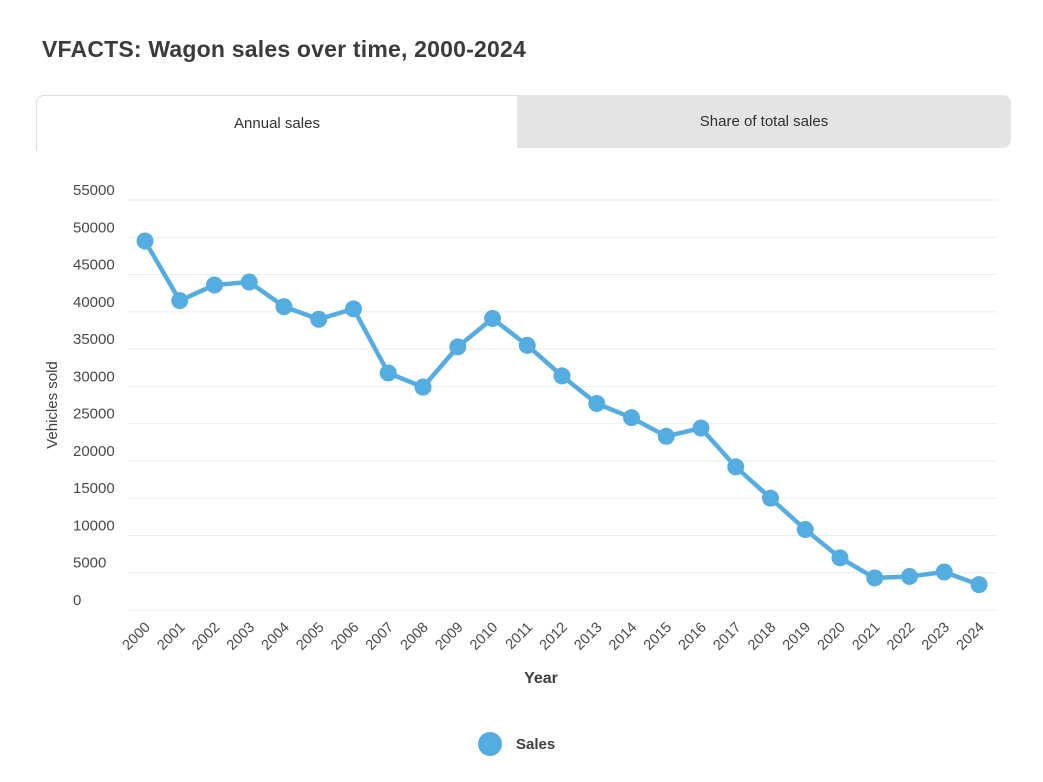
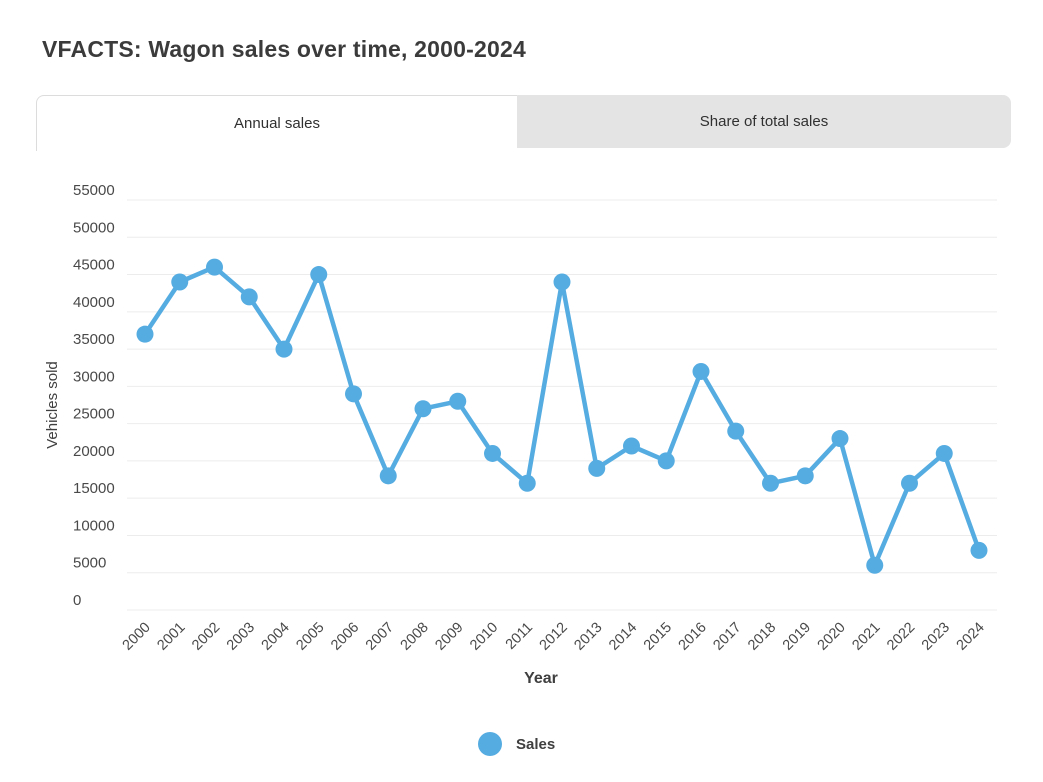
2000: 50000 -> 37000
2001: 42000 -> 44000
2002: 44000 -> 46000
2003: 44000 -> 42000
2004: 41000 -> 35000
2005: 39000 -> 45000
2006: 40000 -> 29000
2007: 32000 -> 18000
2008: 30000 -> 27000
2009: 35000 -> 28000
2010: 39000 -> 21000
2011: 36000 -> 17000
2012: 31000 -> 44000
2013: 28000 -> 19000
2014: 26000 -> 22000
2015: 23000 -> 20000
2016: 24000 -> 32000
2017: 19000 -> 24000
2018: 15000 -> 17000
2019: 11000 -> 18000
2020: 7000 -> 23000
2021: 4000 -> 6000
2022: 4000 -> 17000
2023: 5000 -> 21000
2024: 3000 -> 8000
